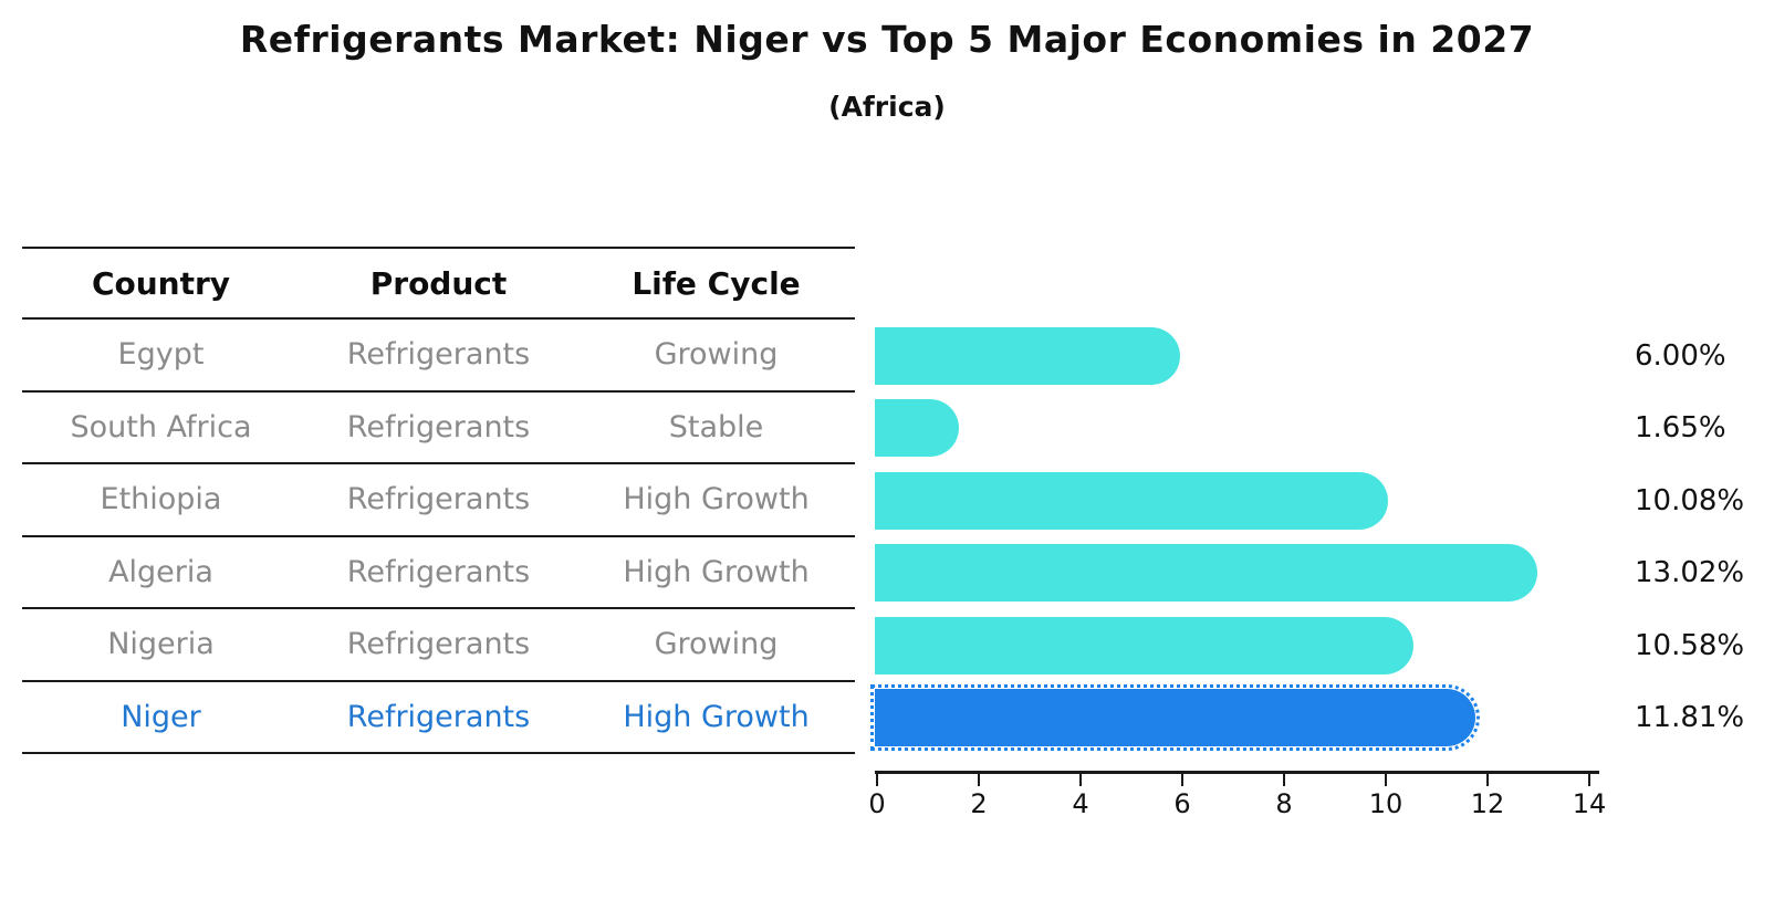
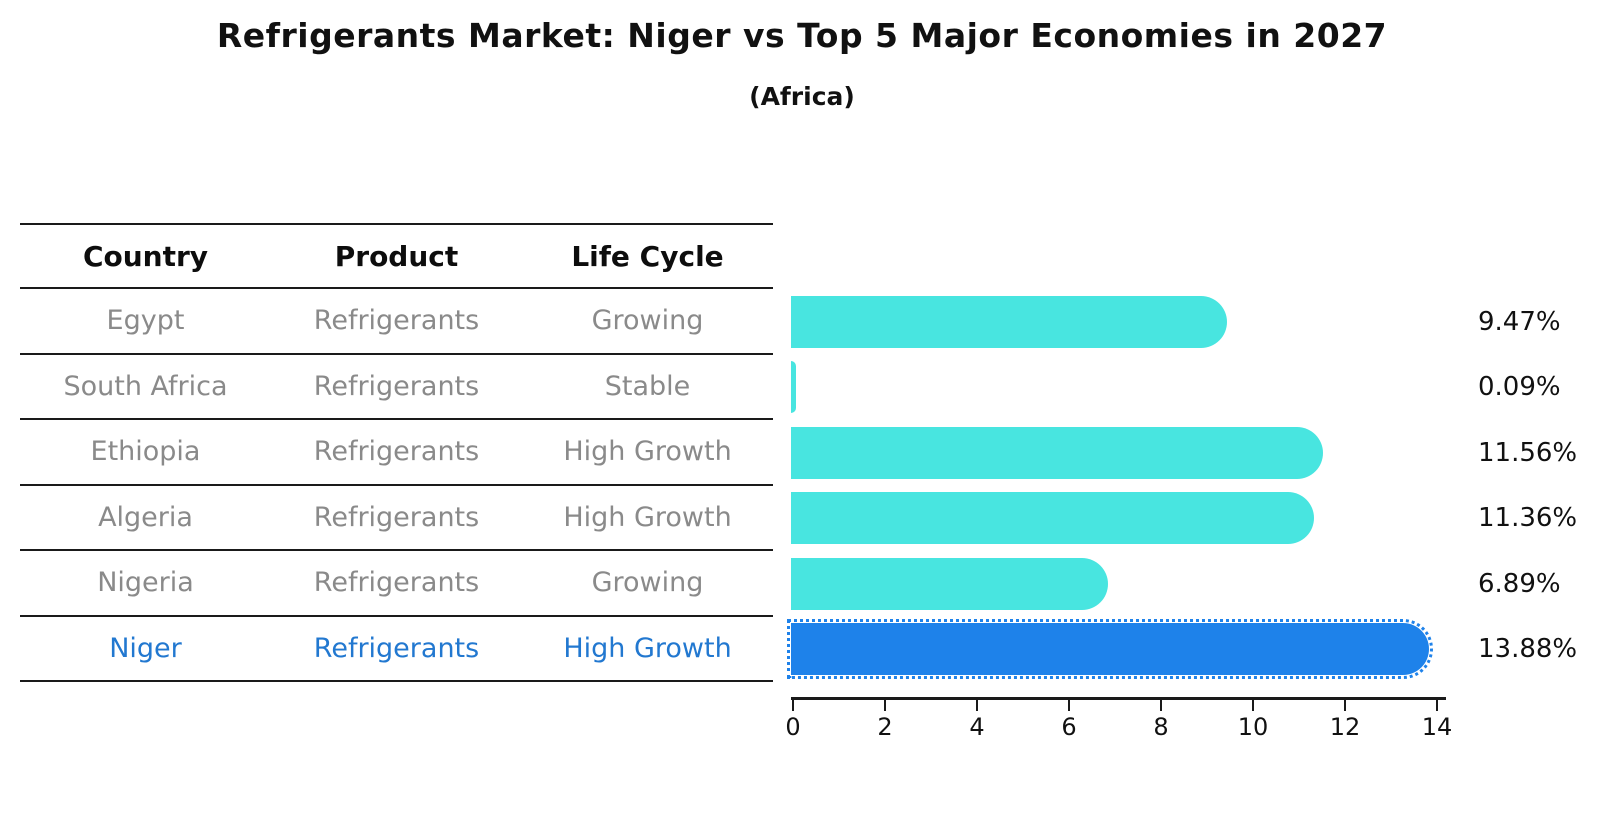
Egypt: 6.00% -> 9.47%
South Africa: 1.65% -> 0.09%
Ethiopia: 10.08% -> 11.56%
Algeria: 13.02% -> 11.36%
Nigeria: 10.58% -> 6.89%
Niger: 11.81% -> 13.88%
